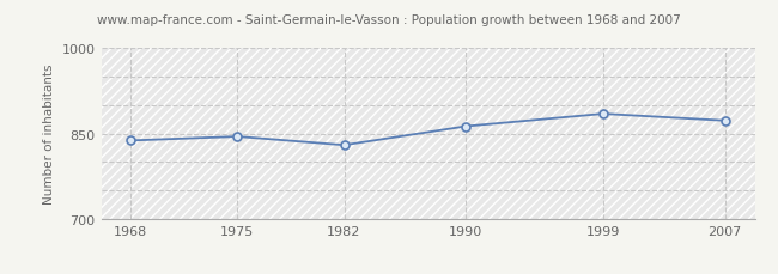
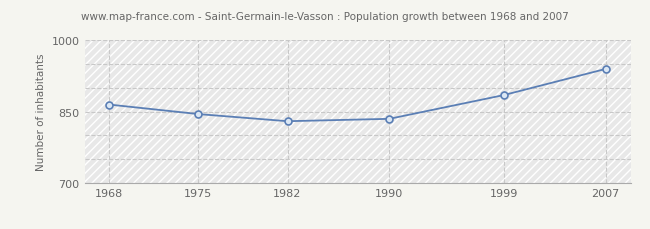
1968: 838 -> 865
1990: 863 -> 835
2007: 873 -> 940
